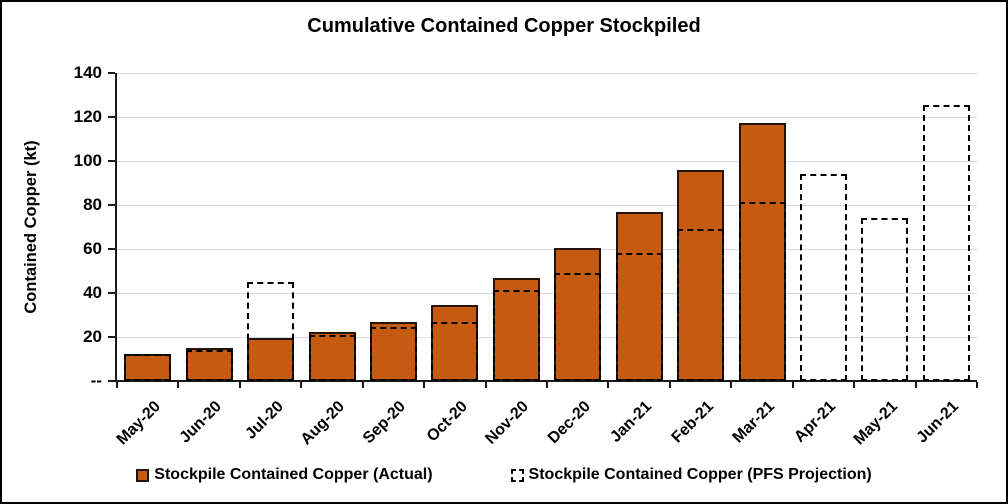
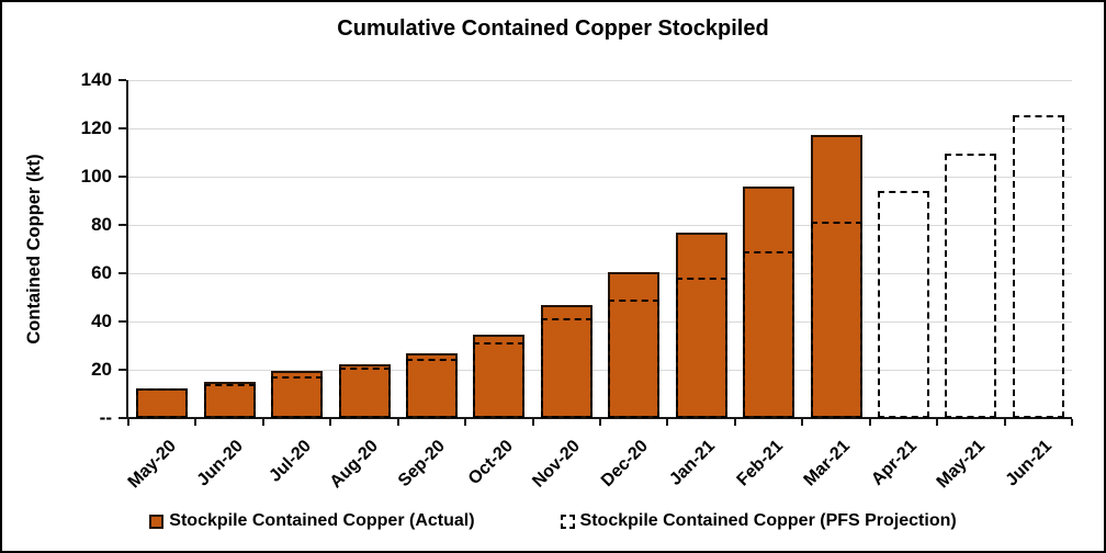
Stockpile Contained Copper (PFS Projection)/Jul-20: 45 -> 18
Stockpile Contained Copper (PFS Projection)/Oct-20: 27 -> 32
Stockpile Contained Copper (PFS Projection)/May-21: 74 -> 110
